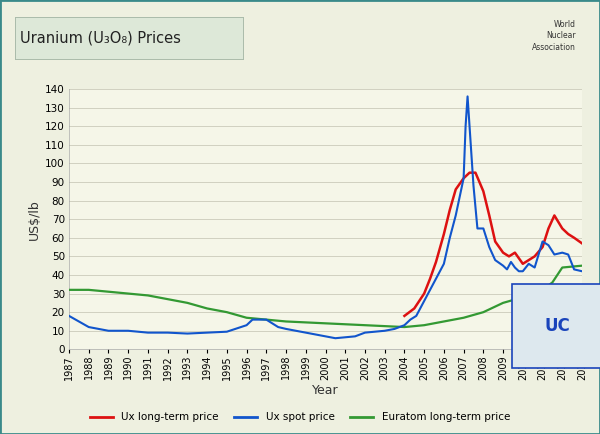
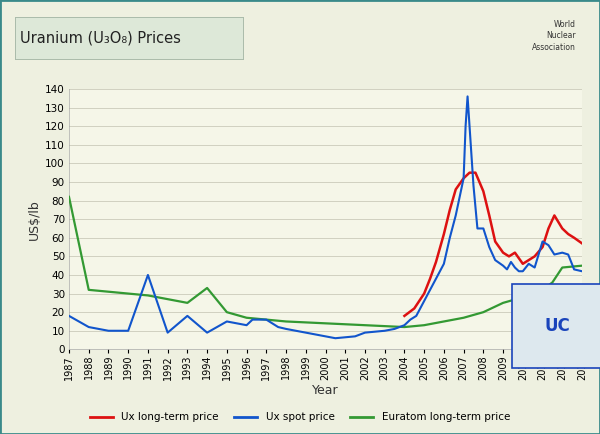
Euratom long-term price/1987: 32 -> 82
Ux spot price/1991: 9 -> 40
Ux spot price/1993: 8 -> 18
Euratom long-term price/1994: 22 -> 33
Ux spot price/1995: 10 -> 15
